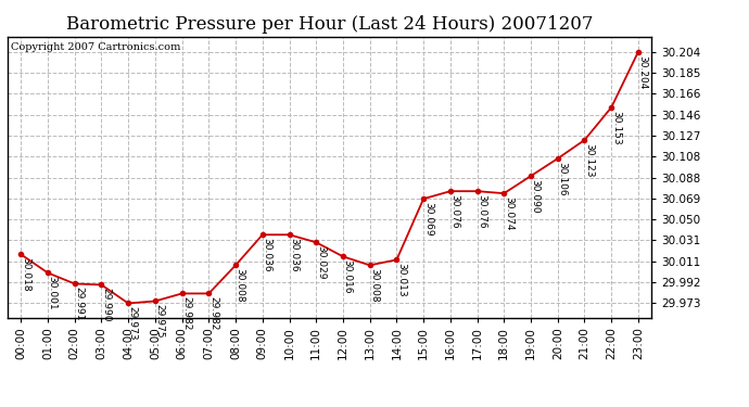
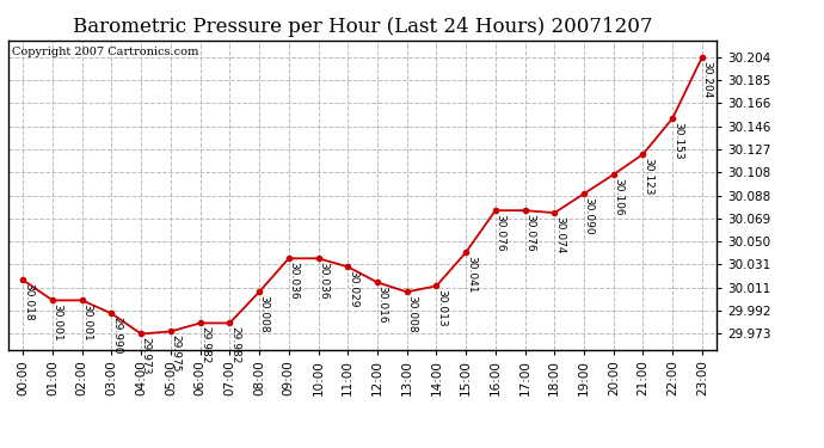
02:00: 29.991 -> 30.001
15:00: 30.069 -> 30.041
